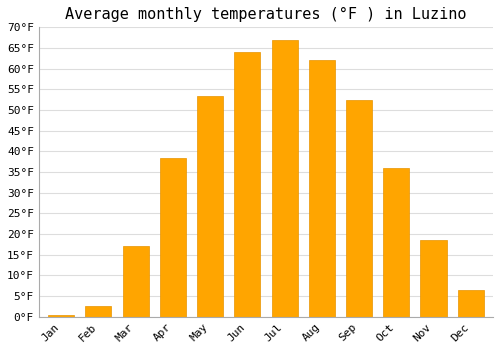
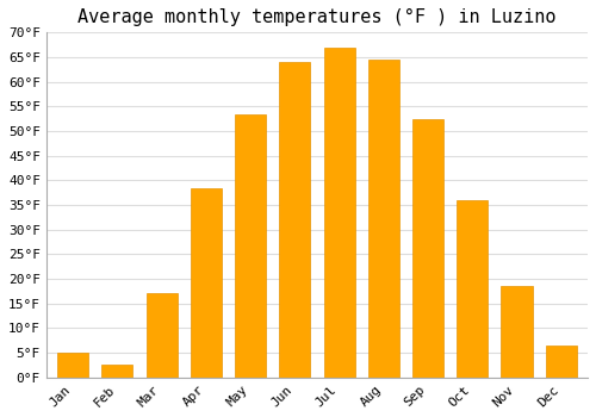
Jan: 0.5°F -> 5.0°F
Aug: 62.0°F -> 64.5°F
